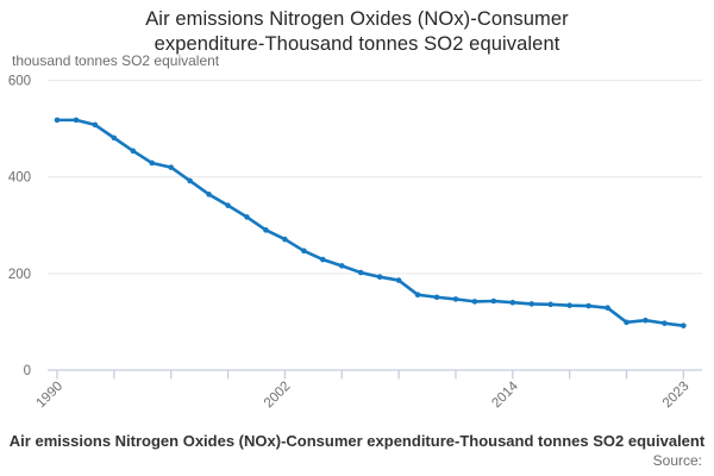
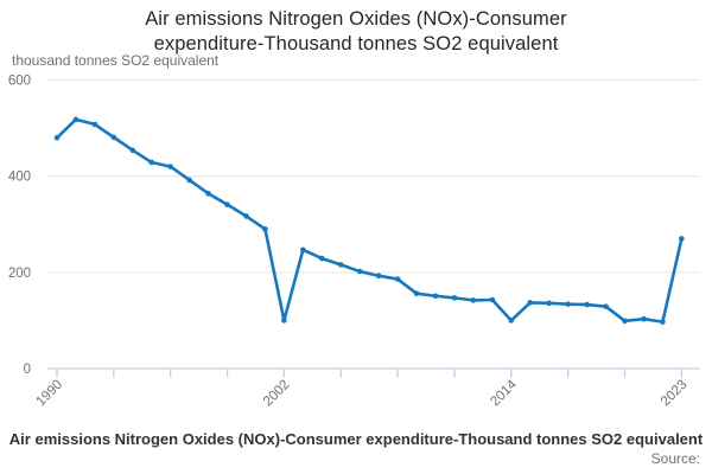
1990: 520 -> 480
2002: 270 -> 100
2014: 140 -> 100
2023: 90 -> 270
